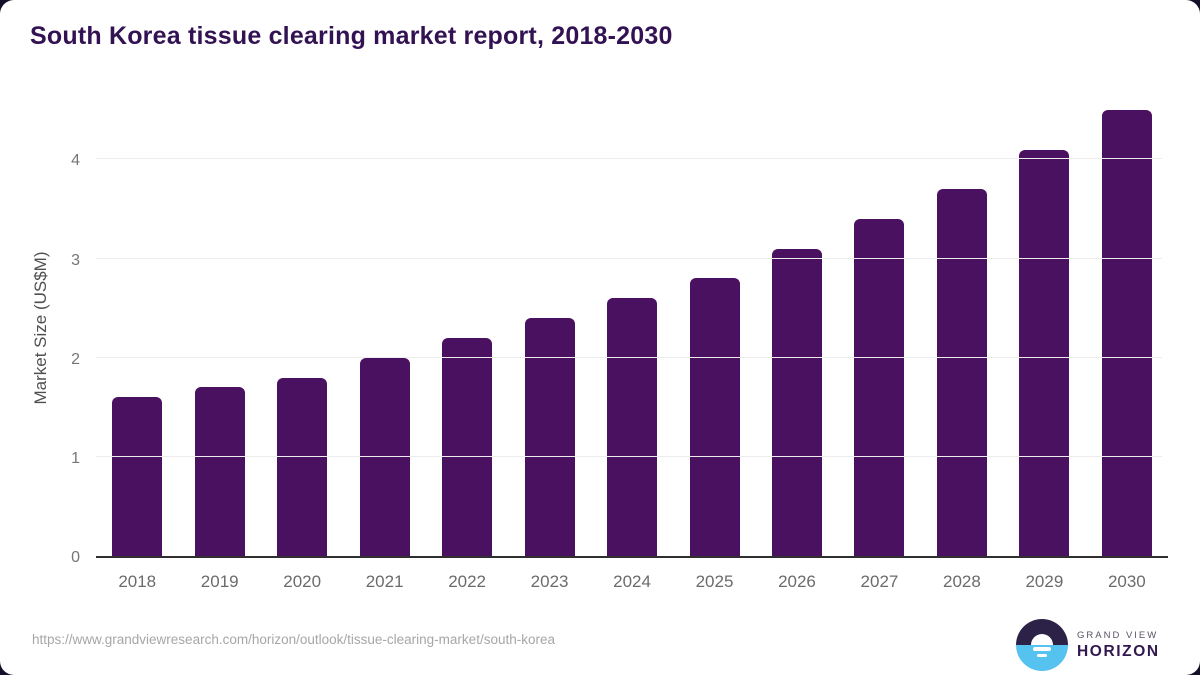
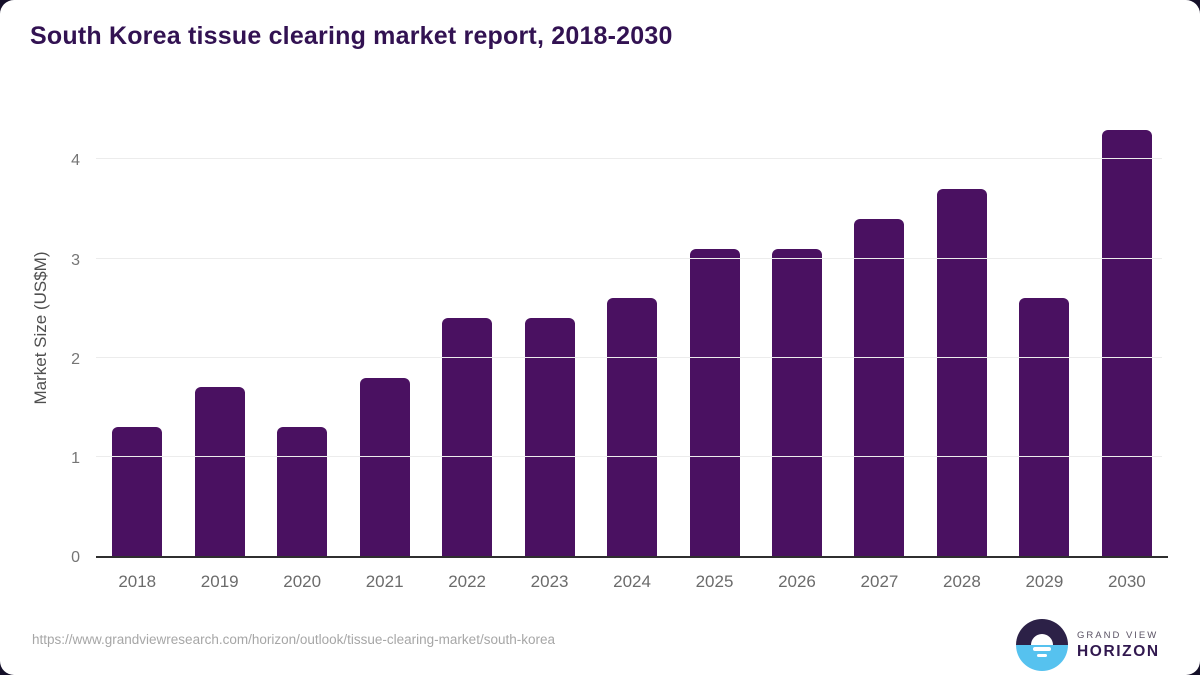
2018: 1.6 -> 1.3
2020: 1.8 -> 1.3
2021: 2.0 -> 1.8
2022: 2.2 -> 2.4
2025: 2.8 -> 3.1
2029: 4.1 -> 2.6
2030: 4.5 -> 4.3
